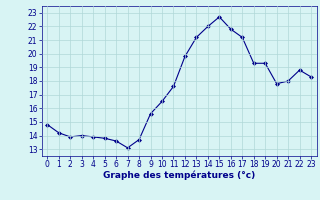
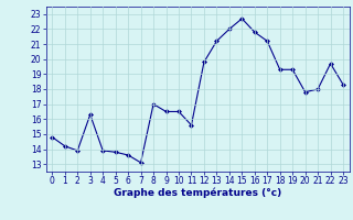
3: 14.0 -> 16.3
8: 13.7 -> 17.0
9: 15.6 -> 16.5
11: 17.6 -> 15.6
22: 18.8 -> 19.7
